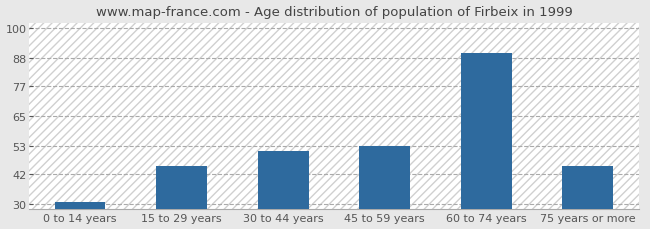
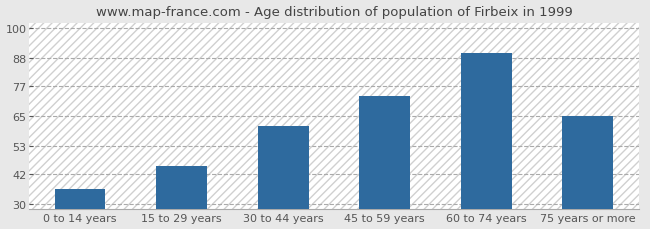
0 to 14 years: 31 -> 36
30 to 44 years: 51 -> 61
45 to 59 years: 53 -> 73
75 years or more: 45 -> 65
